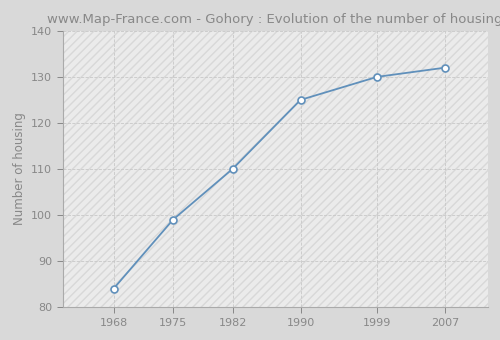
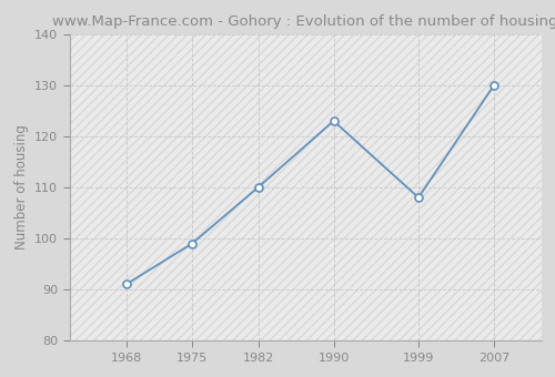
1968: 84 -> 91
1990: 125 -> 123
1999: 130 -> 108
2007: 132 -> 130
